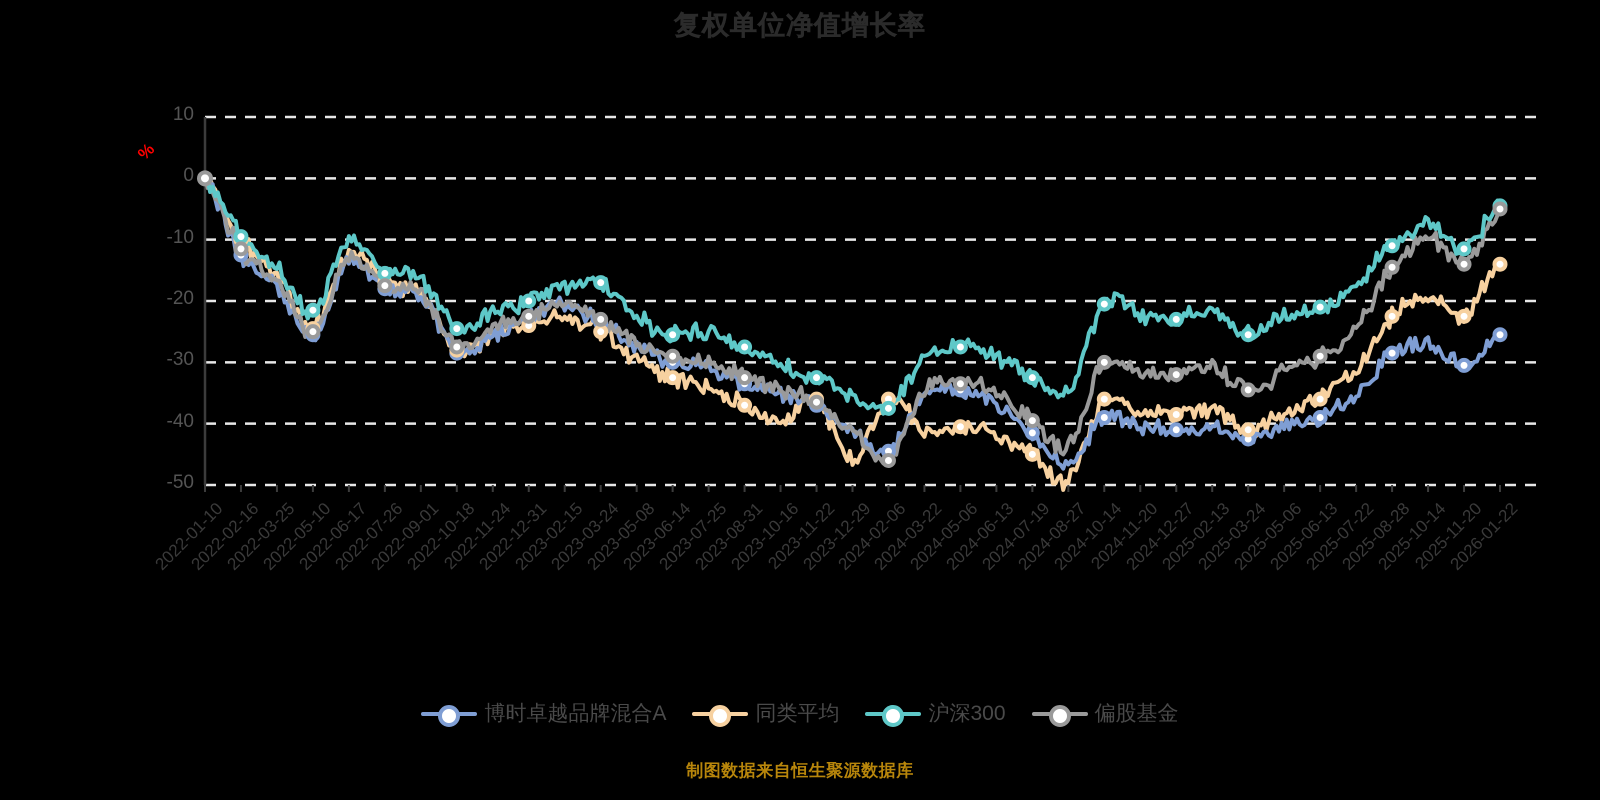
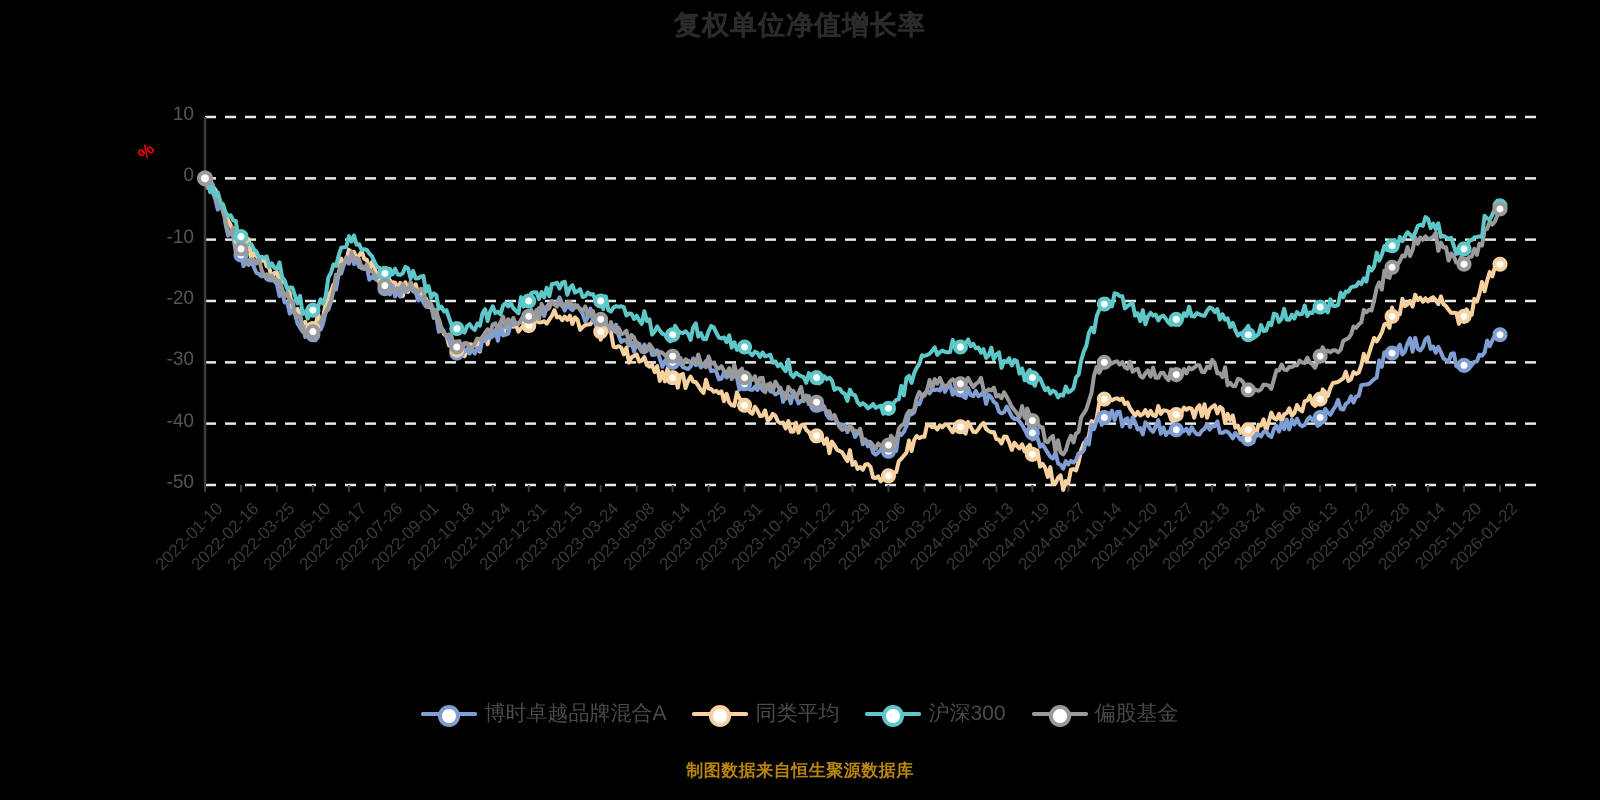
沪深300/2023-03-24: -17 -> -20
同类平均/2023-11-22: -36 -> -42
同类平均/2024-02-06: -36 -> -48
偏股基金/2024-02-06: -46 -> -44
